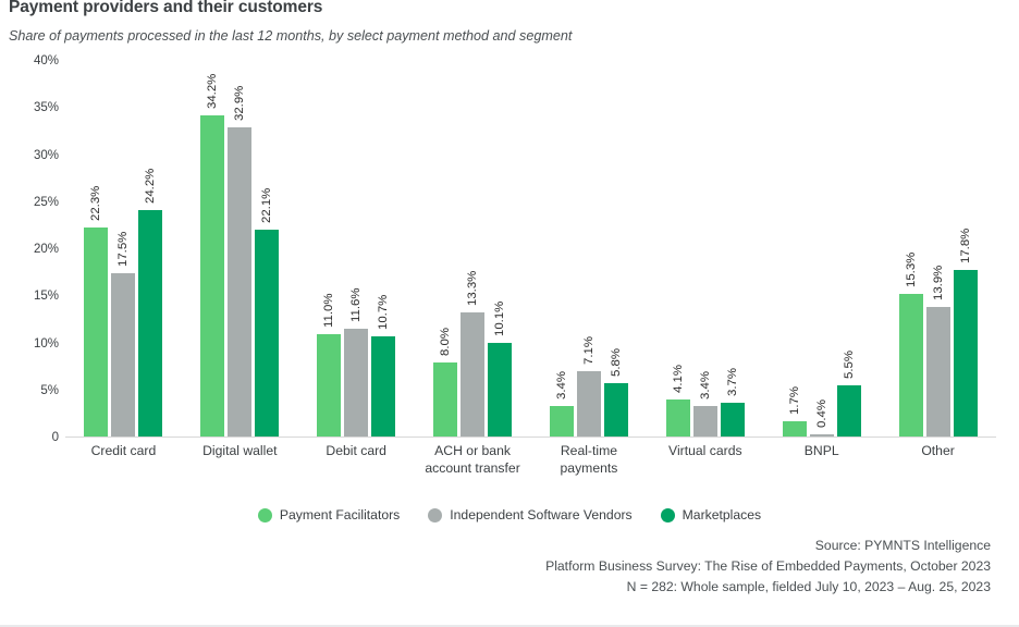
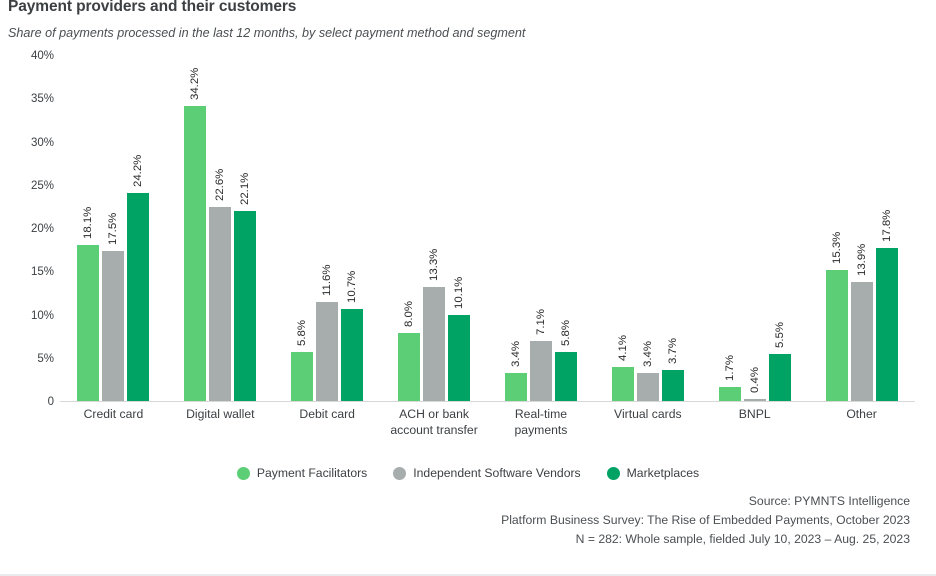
Payment Facilitators/Credit card: 22.3% -> 18.1%
Independent Software Vendors/Digital wallet: 32.9% -> 22.6%
Payment Facilitators/Debit card: 11.0% -> 5.8%
